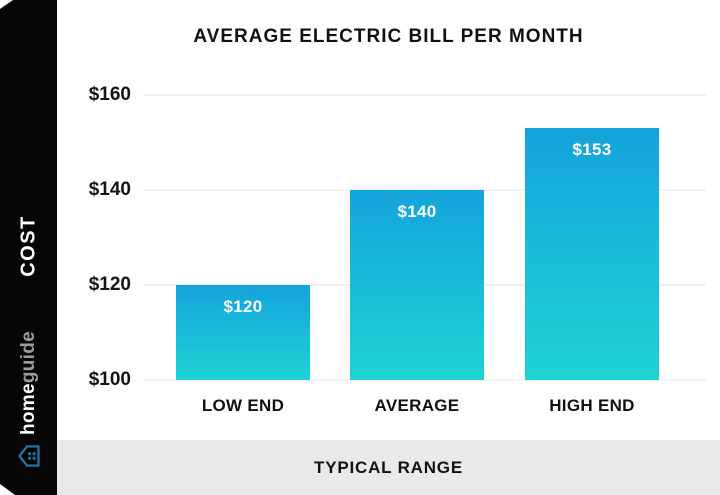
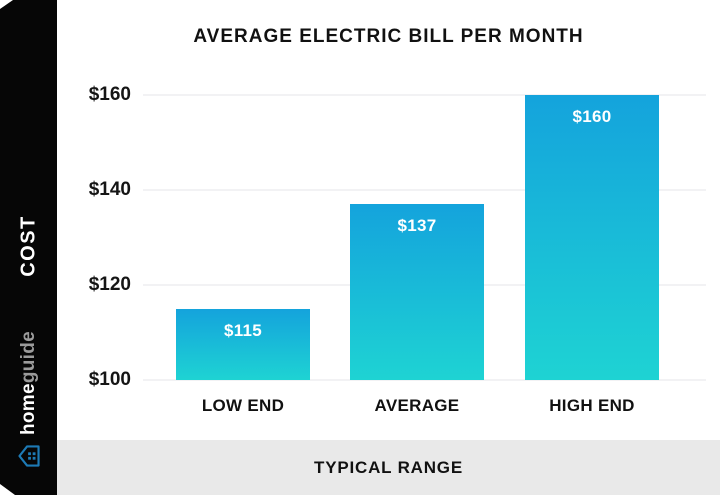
LOW END: $120 -> $115
AVERAGE: $140 -> $137
HIGH END: $153 -> $160
